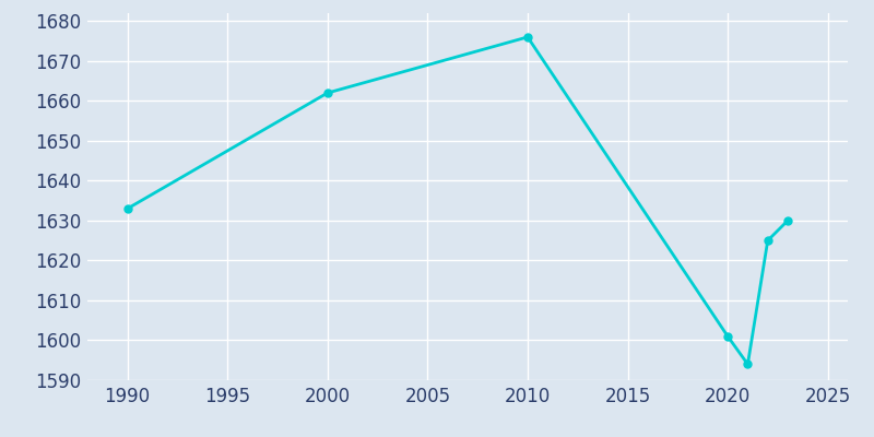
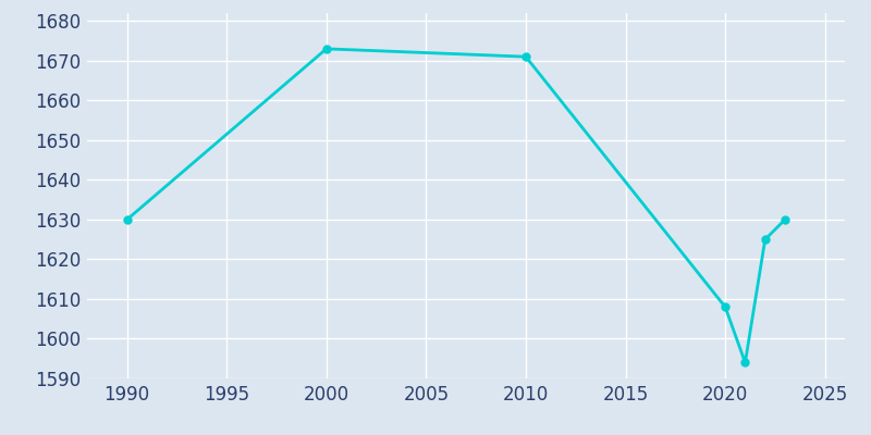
1990: 1633 -> 1630
2000: 1662 -> 1673
2010: 1676 -> 1671
2020: 1601 -> 1608
